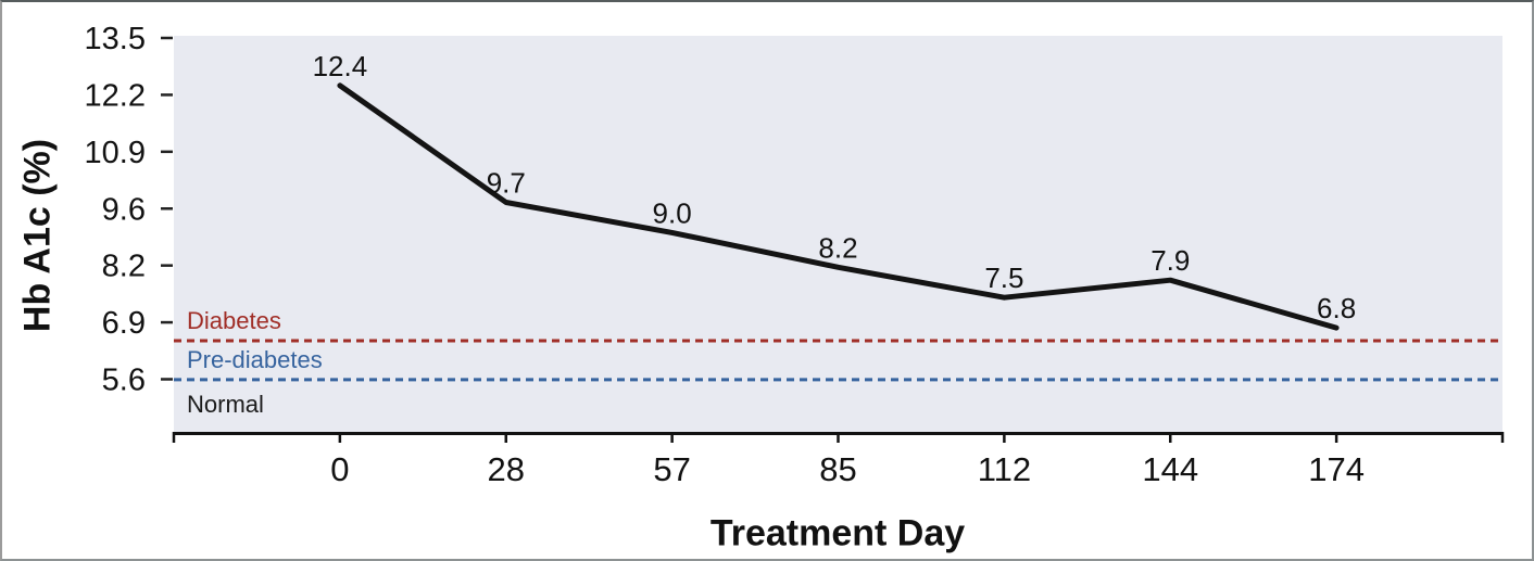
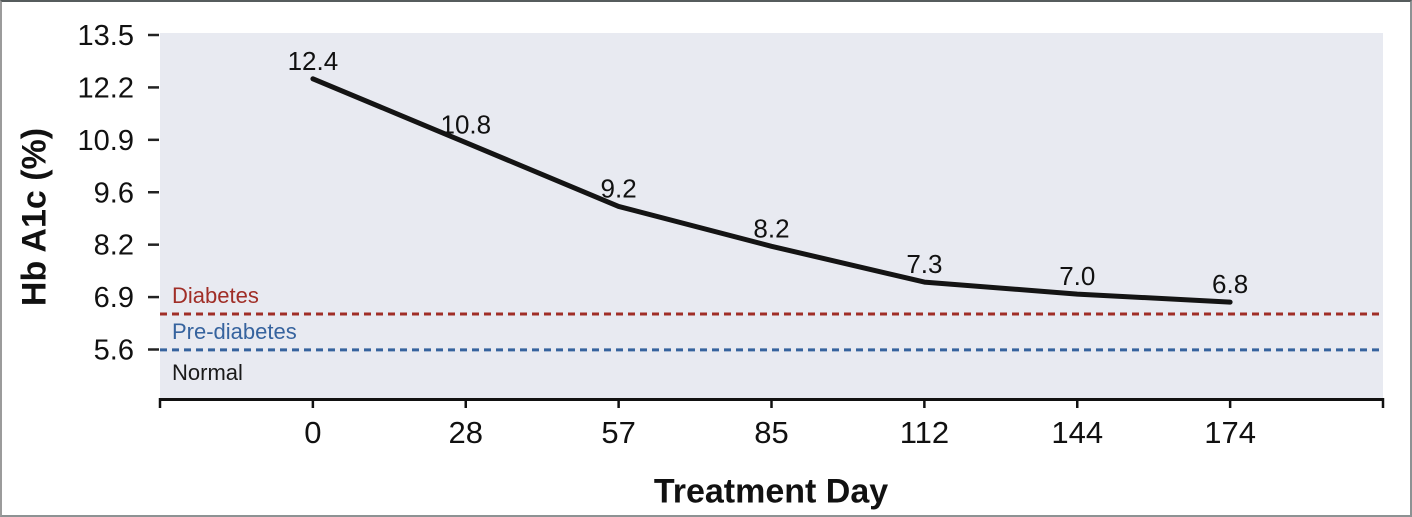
28: 9.7 -> 10.8
57: 9.0 -> 9.2
112: 7.5 -> 7.3
144: 7.9 -> 7.0
